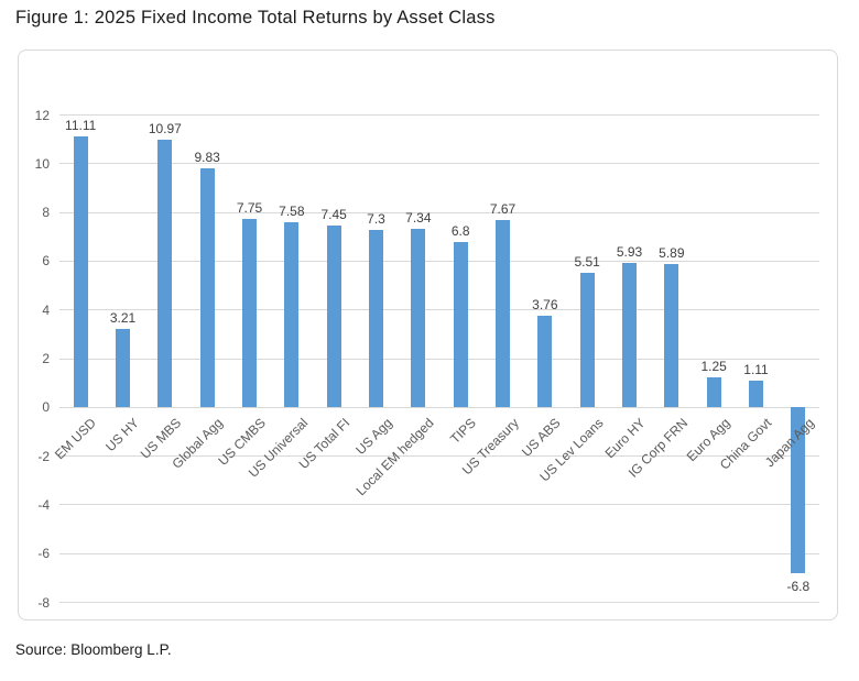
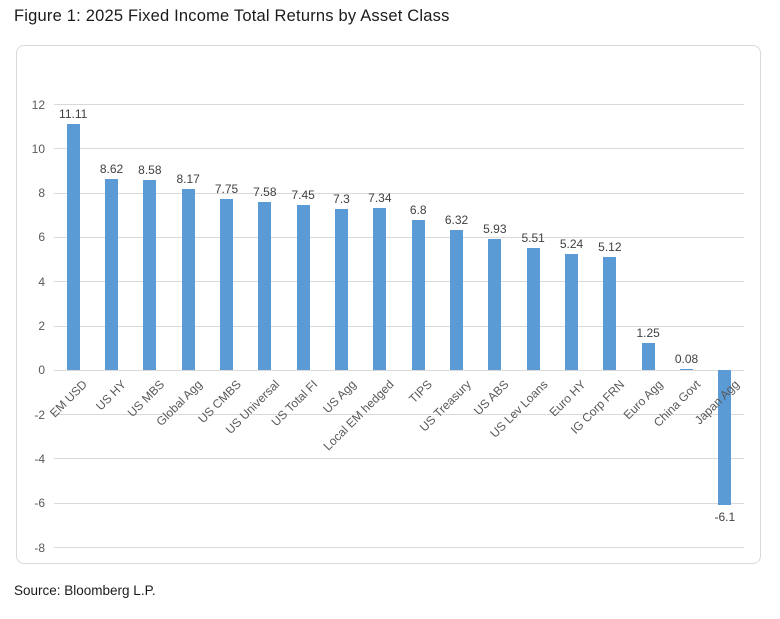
US HY: 3.21 -> 8.62
US MBS: 10.97 -> 8.58
Global Agg: 9.83 -> 8.17
US Treasury: 7.67 -> 6.32
US ABS: 3.76 -> 5.93
Euro HY: 5.93 -> 5.24
IG Corp FRN: 5.89 -> 5.12
China Govt: 1.11 -> 0.08
Japan Agg: -6.8 -> -6.1
